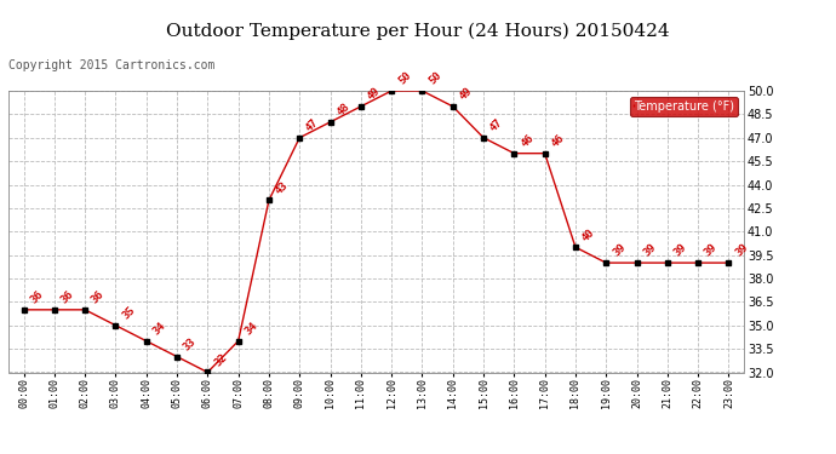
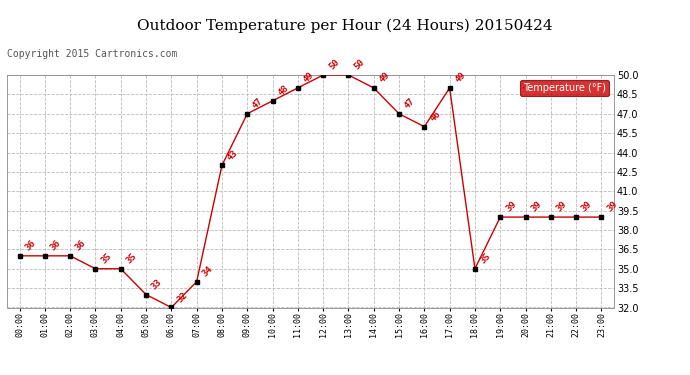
04:00: 34 -> 35
17:00: 46 -> 49
18:00: 40 -> 35
